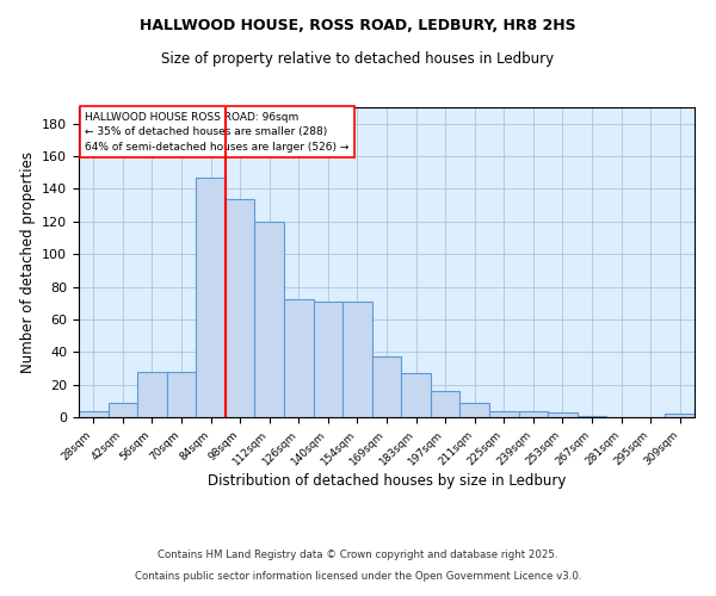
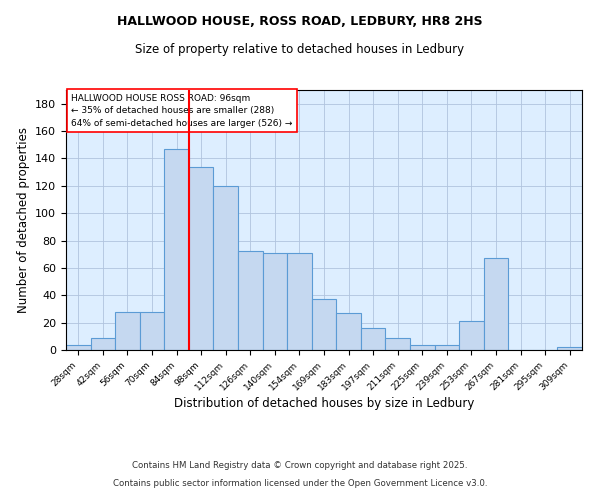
253sqm: 3 -> 21
267sqm: 1 -> 67
